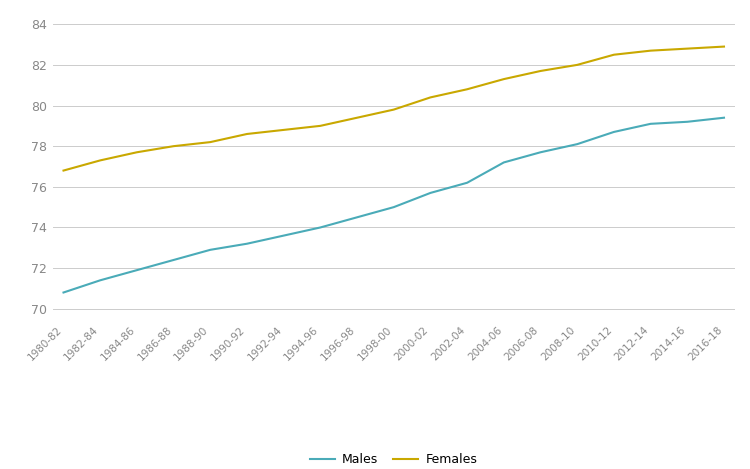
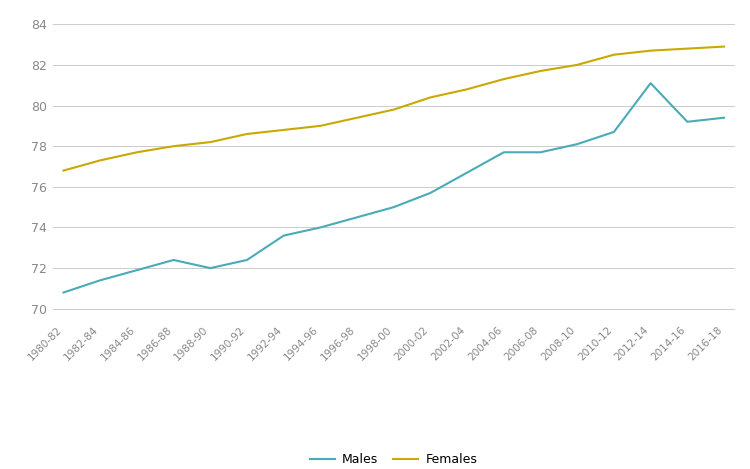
Males/1988-90: 72.9 -> 72.0
Males/1990-92: 73.2 -> 72.4
Males/2002-04: 76.2 -> 76.7
Males/2004-06: 77.2 -> 77.7
Males/2012-14: 79.1 -> 81.1
